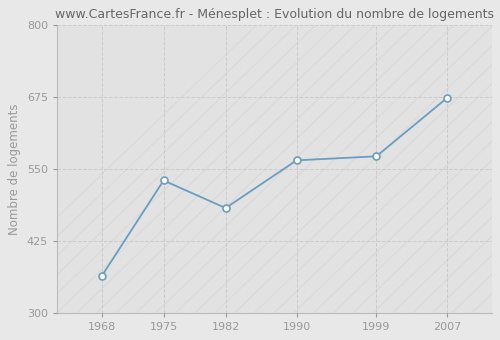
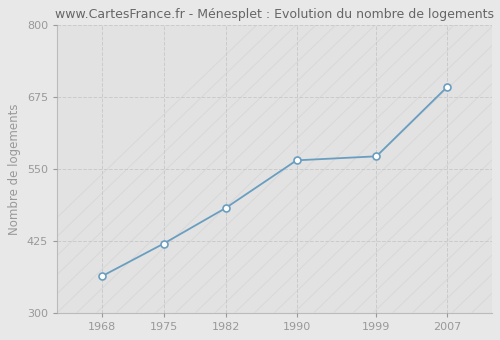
1975: 530 -> 420
2007: 674 -> 693
